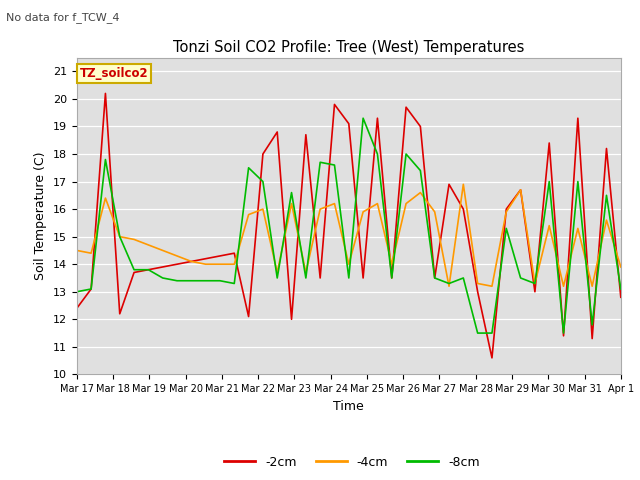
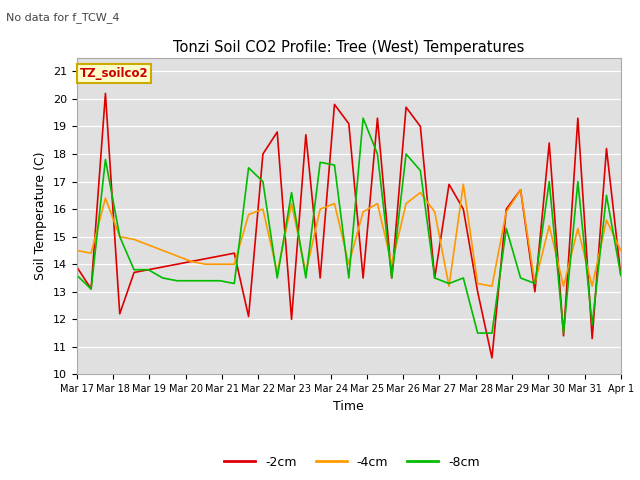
-2cm/Mar 17: 12.4 -> 13.9
-8cm/Mar 17: 13.0 -> 13.6
-2cm/Apr 1: 12.8 -> 13.6
-4cm/Apr 1: 13.9 -> 14.5
-8cm/Apr 1: 13.1 -> 13.6
